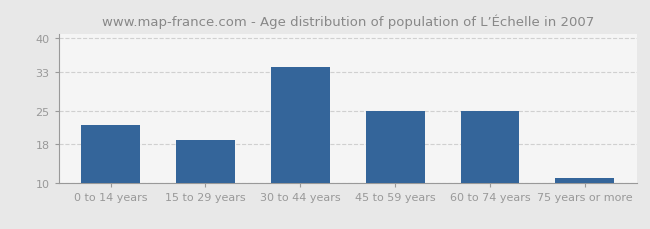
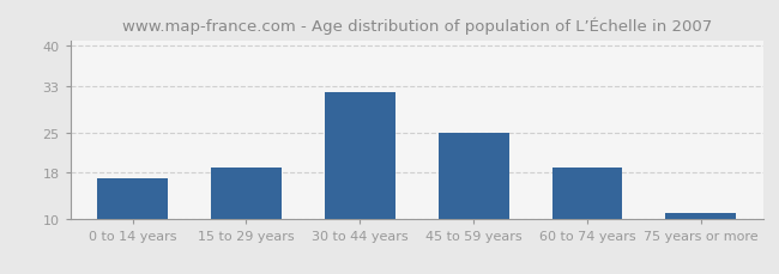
0 to 14 years: 22 -> 17
30 to 44 years: 34 -> 32
60 to 74 years: 25 -> 19
